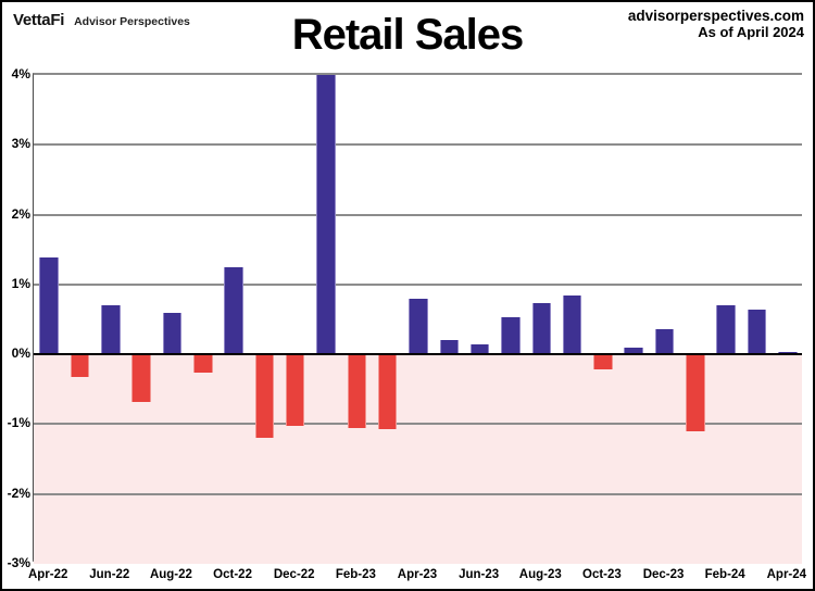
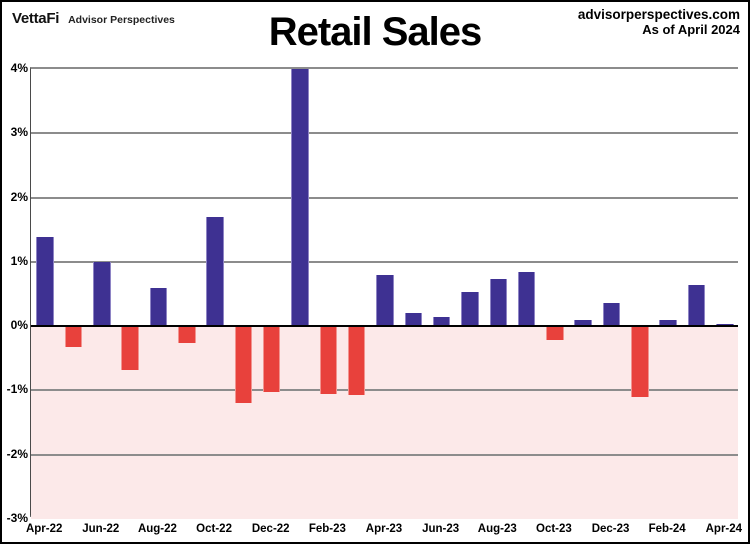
Jun-22: 0.7% -> 1.0%
Oct-22: 1.2% -> 1.7%
Feb-24: 0.7% -> 0.1%
